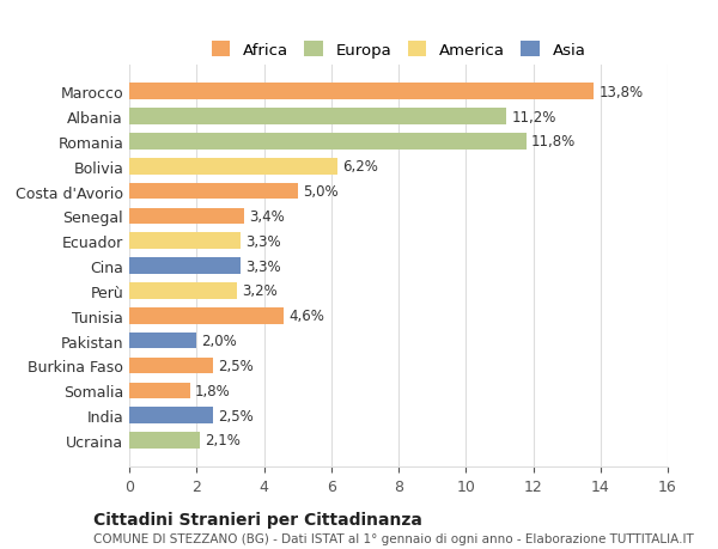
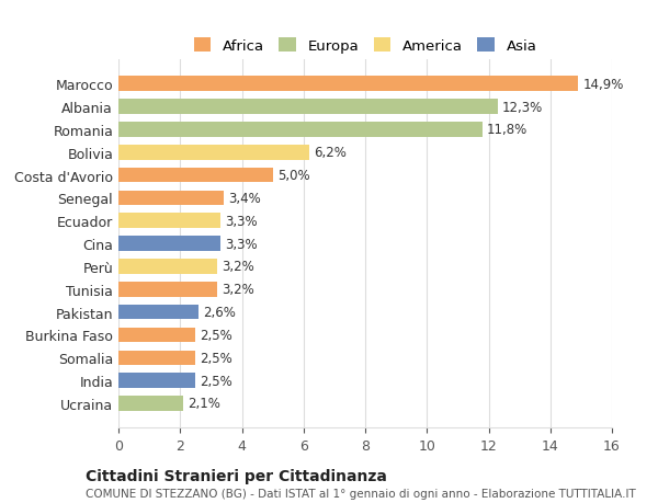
Marocco: 13,8% -> 14,9%
Albania: 11,2% -> 12,3%
Tunisia: 4,6% -> 3,2%
Pakistan: 2,0% -> 2,6%
Somalia: 1,8% -> 2,5%
